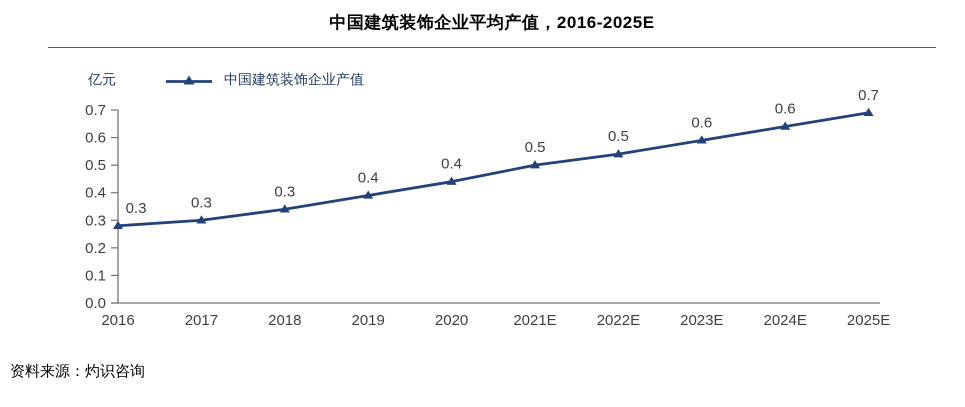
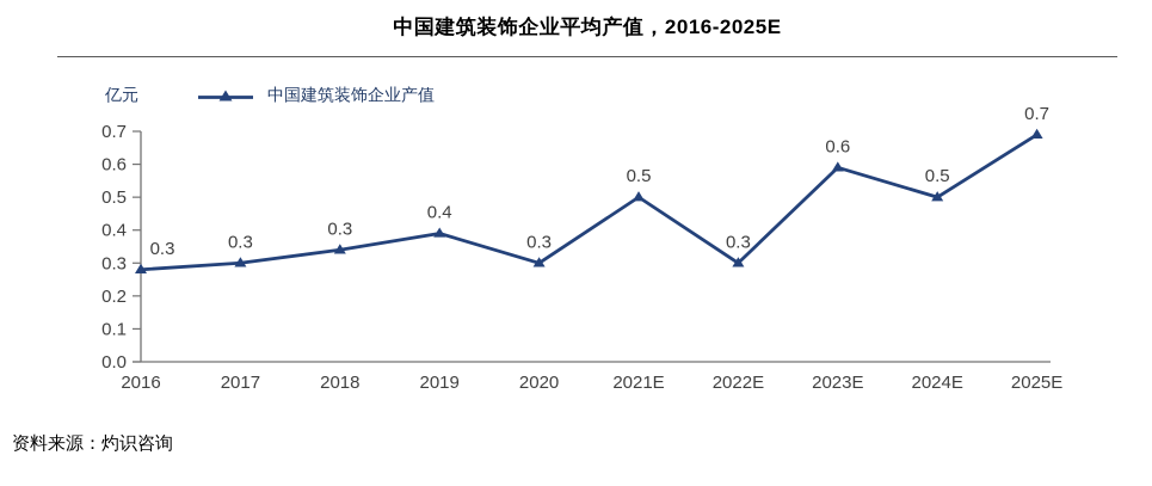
2020: 0.4 -> 0.3
2022E: 0.5 -> 0.3
2024E: 0.6 -> 0.5
